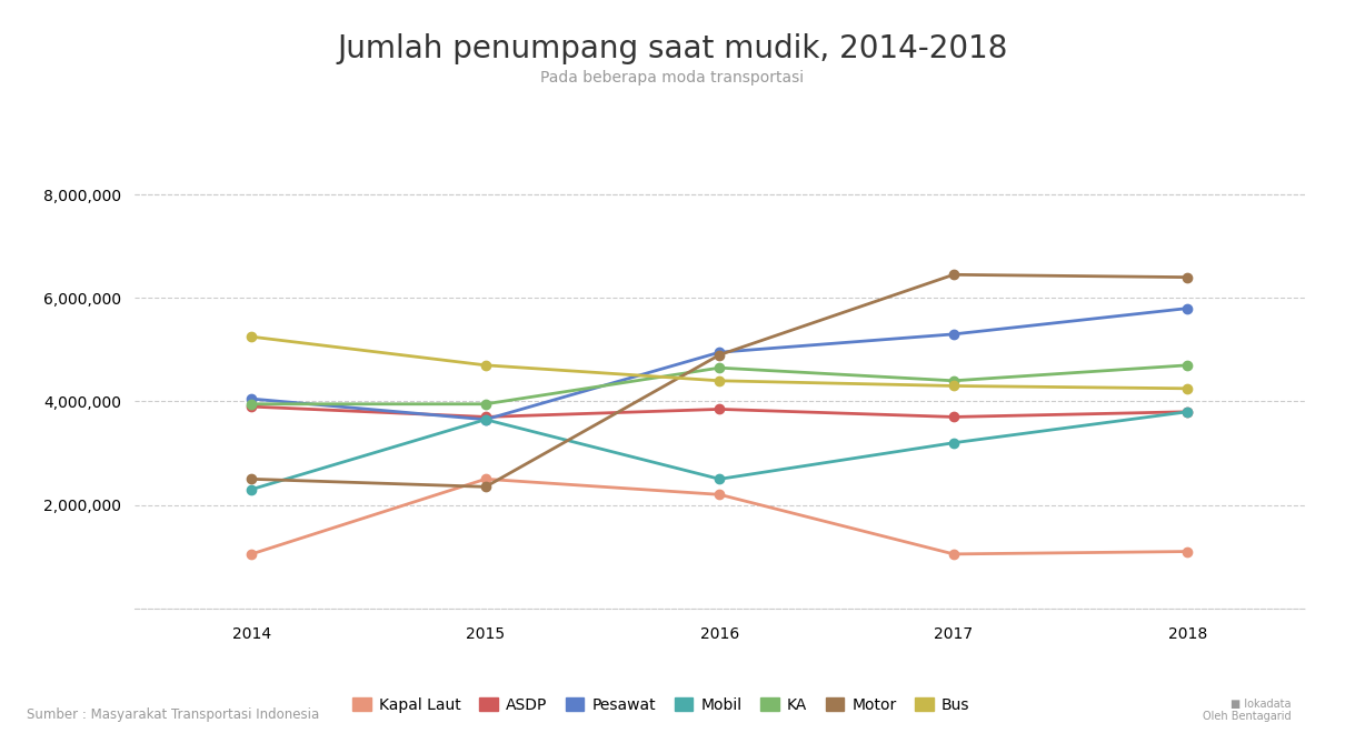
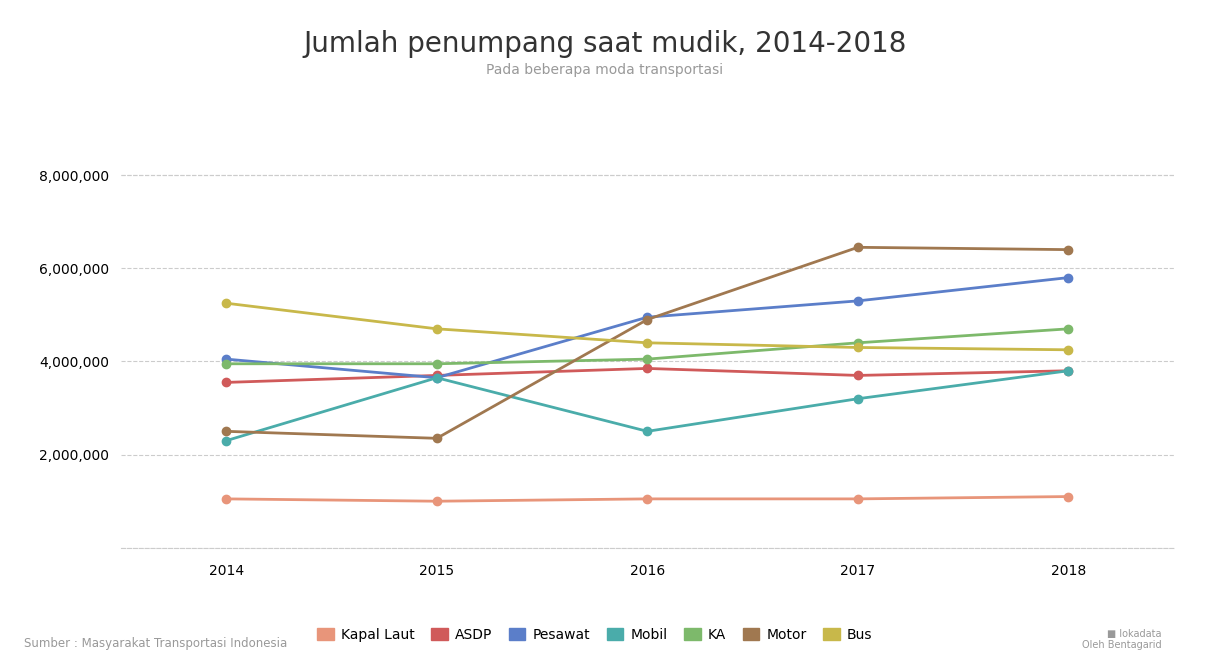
ASDP/2014: 3,900,000 -> 3,550,000
Kapal Laut/2015: 2,500,000 -> 1,000,000
Kapal Laut/2016: 2,200,000 -> 1,050,000
KA/2016: 4,650,000 -> 4,050,000
